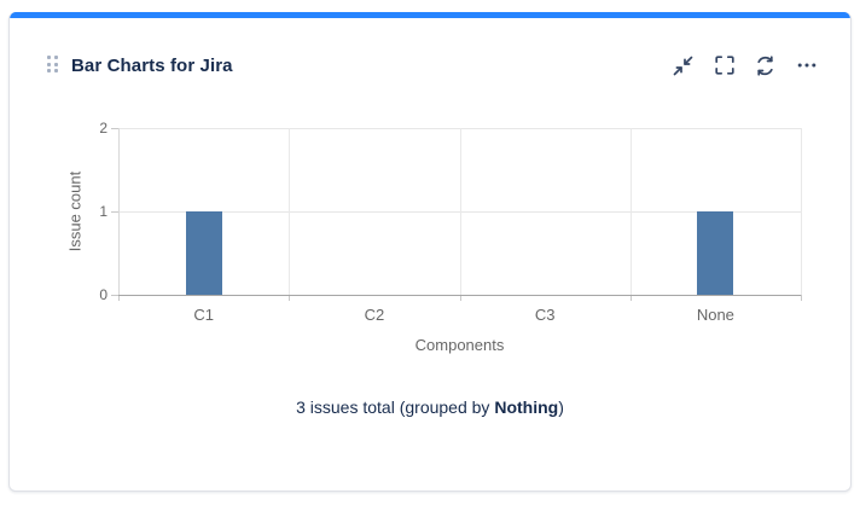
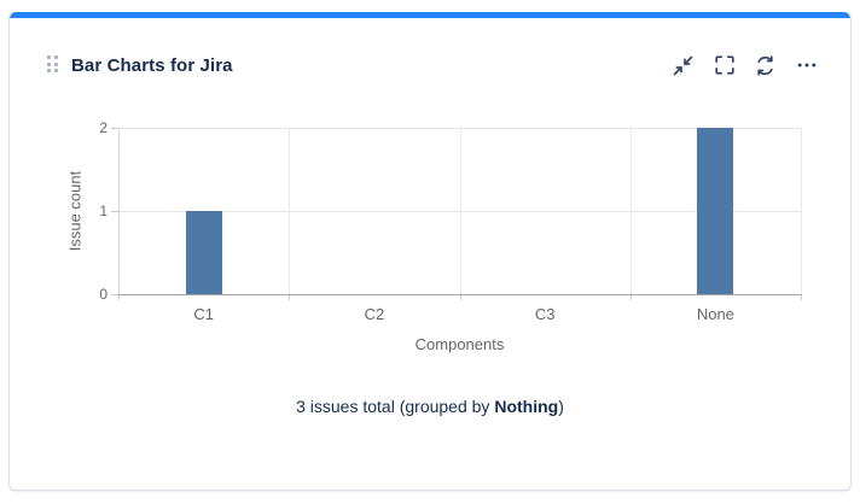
None: 1 -> 2
